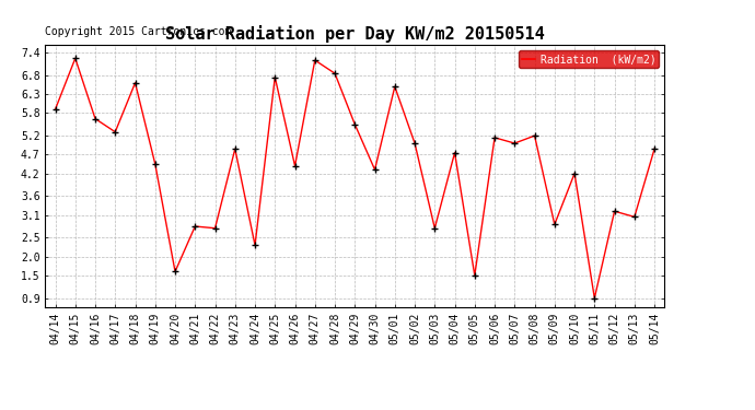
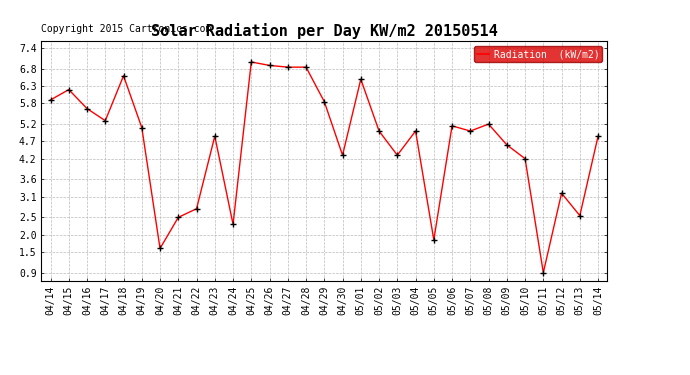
04/15: 7.25 -> 6.20
04/19: 4.45 -> 5.10
04/21: 2.80 -> 2.50
04/25: 6.75 -> 7.00
04/26: 4.40 -> 6.90
04/27: 7.20 -> 6.85
04/29: 5.50 -> 5.85
05/03: 2.75 -> 4.30
05/04: 4.75 -> 5.00
05/05: 1.50 -> 1.85
05/09: 2.85 -> 4.60
05/13: 3.05 -> 2.55
